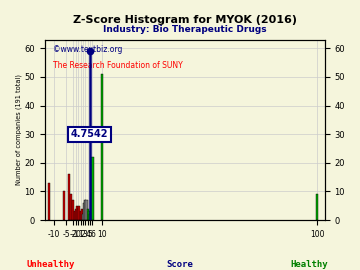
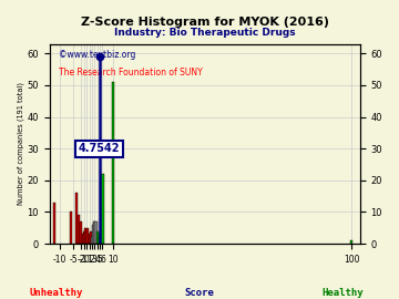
100: 9 -> 1
